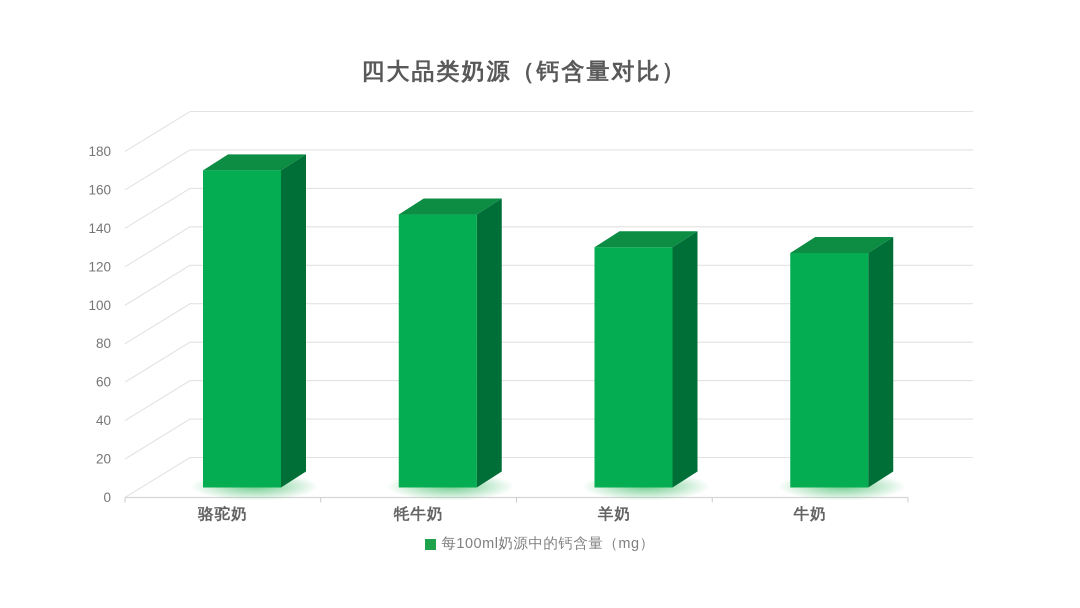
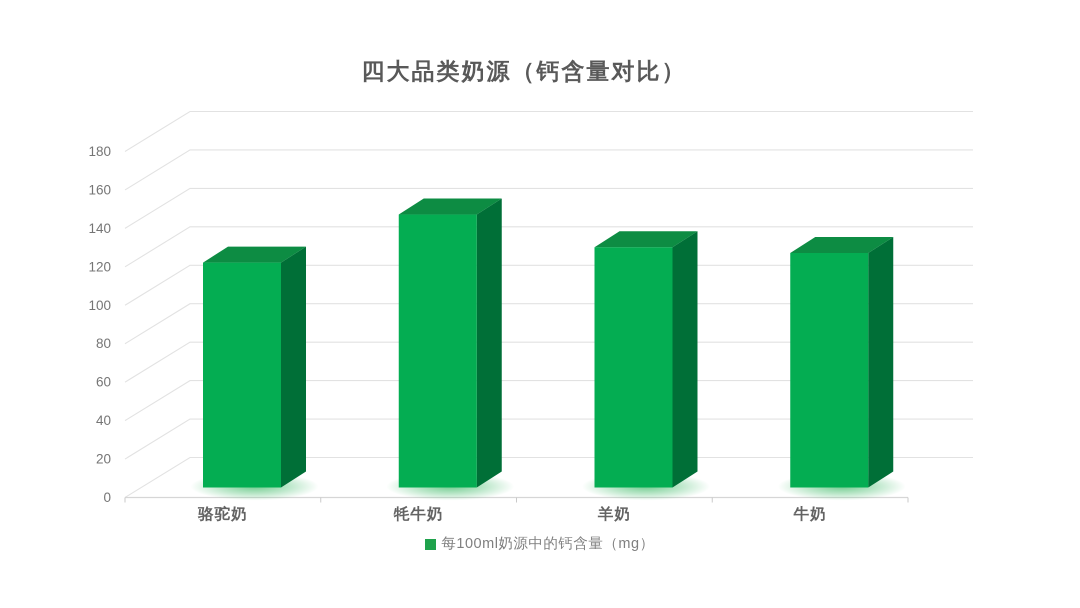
骆驼奶: 165 -> 117
